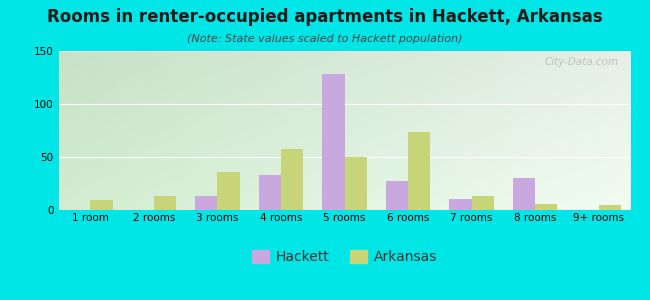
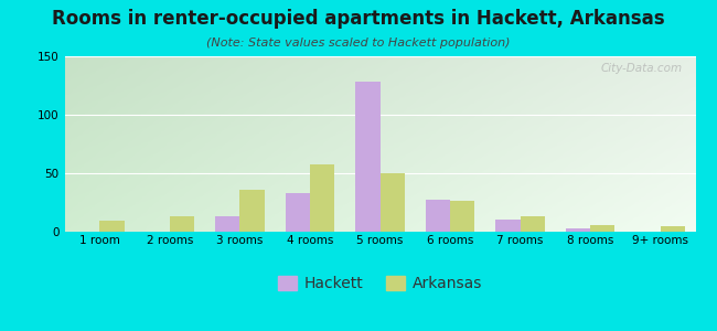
Arkansas/6 rooms: 74 -> 26
Hackett/8 rooms: 30 -> 3
